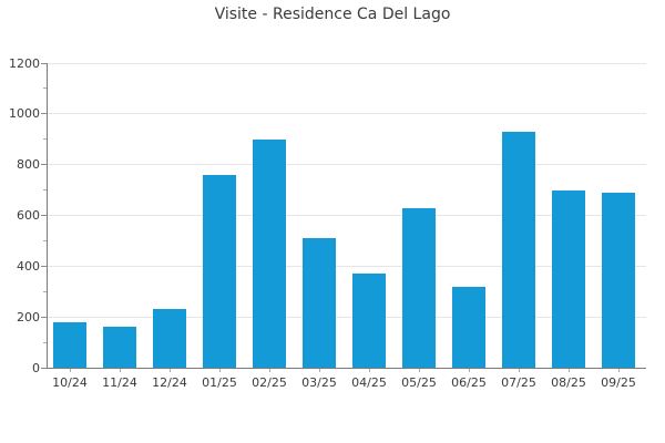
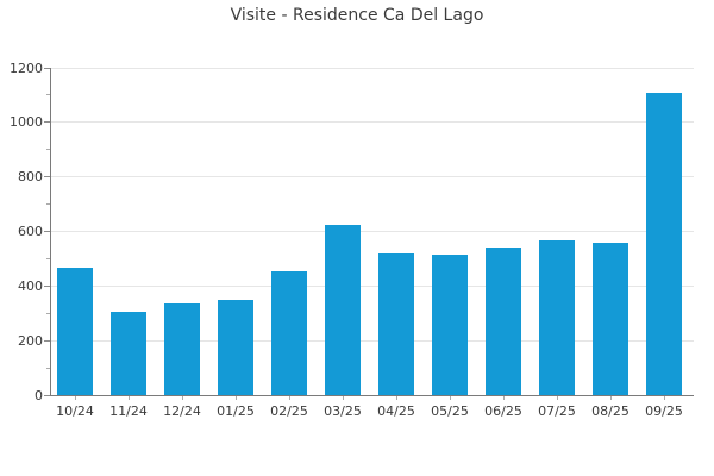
10/24: 180 -> 470
11/24: 160 -> 300
12/24: 230 -> 340
01/25: 760 -> 350
02/25: 900 -> 460
03/25: 510 -> 620
04/25: 370 -> 520
05/25: 630 -> 510
06/25: 320 -> 540
07/25: 930 -> 570
08/25: 700 -> 560
09/25: 690 -> 1110
